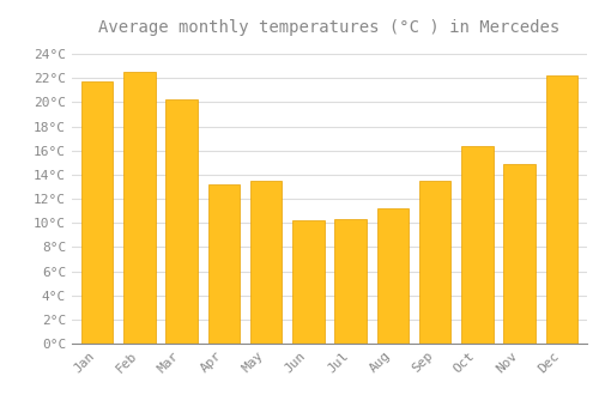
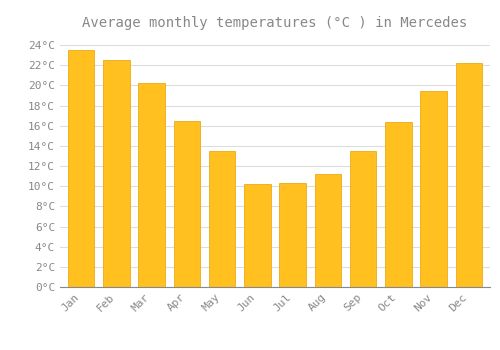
Jan: 21.7°C -> 23.5°C
Apr: 13.2°C -> 16.5°C
Nov: 14.9°C -> 19.4°C
